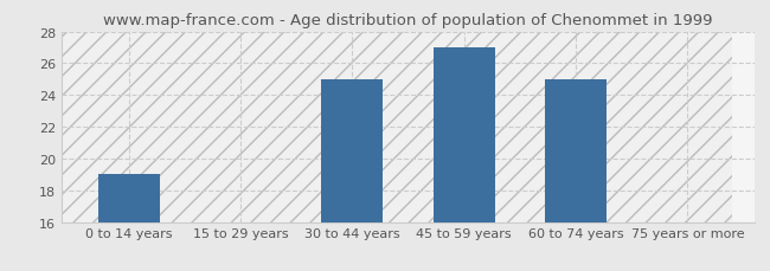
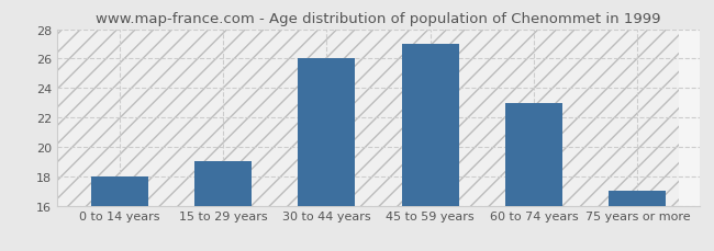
0 to 14 years: 19 -> 18
15 to 29 years: 16 -> 19
30 to 44 years: 25 -> 26
60 to 74 years: 25 -> 23
75 years or more: 16 -> 17
